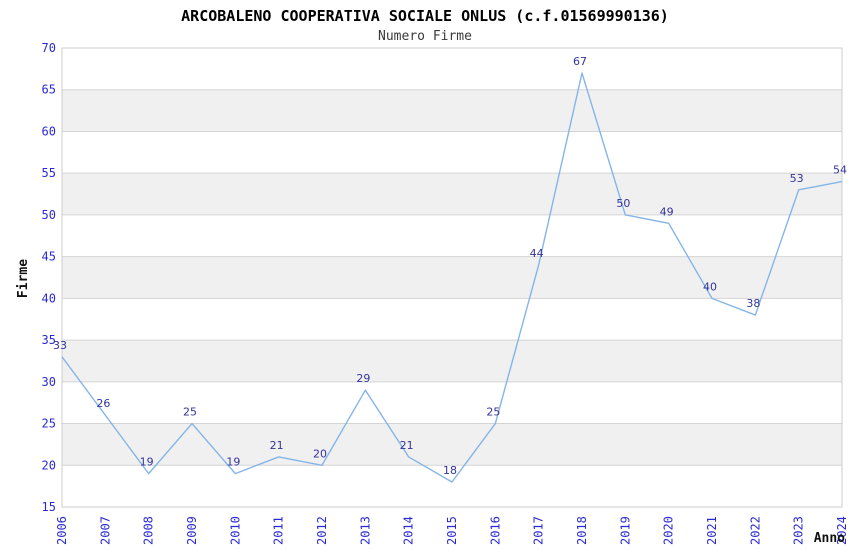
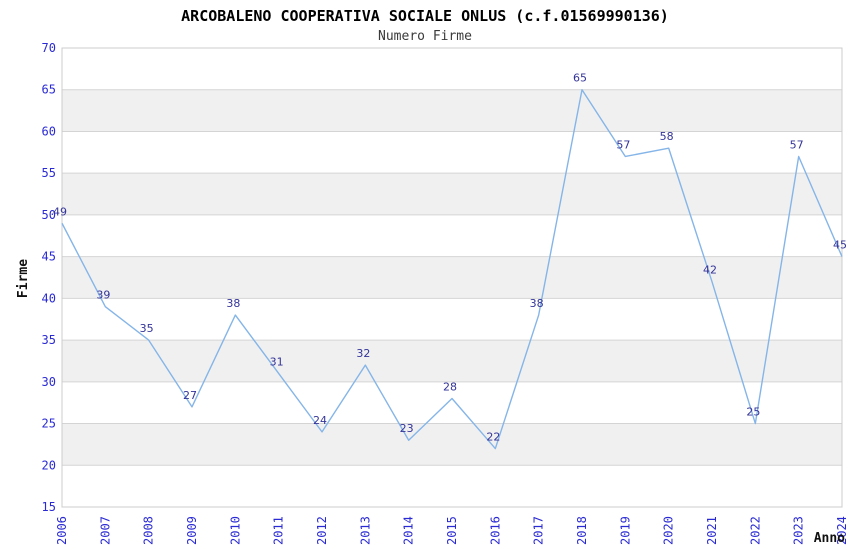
2006: 33 -> 49
2007: 26 -> 39
2008: 19 -> 35
2009: 25 -> 27
2010: 19 -> 38
2011: 21 -> 31
2012: 20 -> 24
2013: 29 -> 32
2014: 21 -> 23
2015: 18 -> 28
2016: 25 -> 22
2017: 44 -> 38
2018: 67 -> 65
2019: 50 -> 57
2020: 49 -> 58
2021: 40 -> 42
2022: 38 -> 25
2023: 53 -> 57
2024: 54 -> 45
